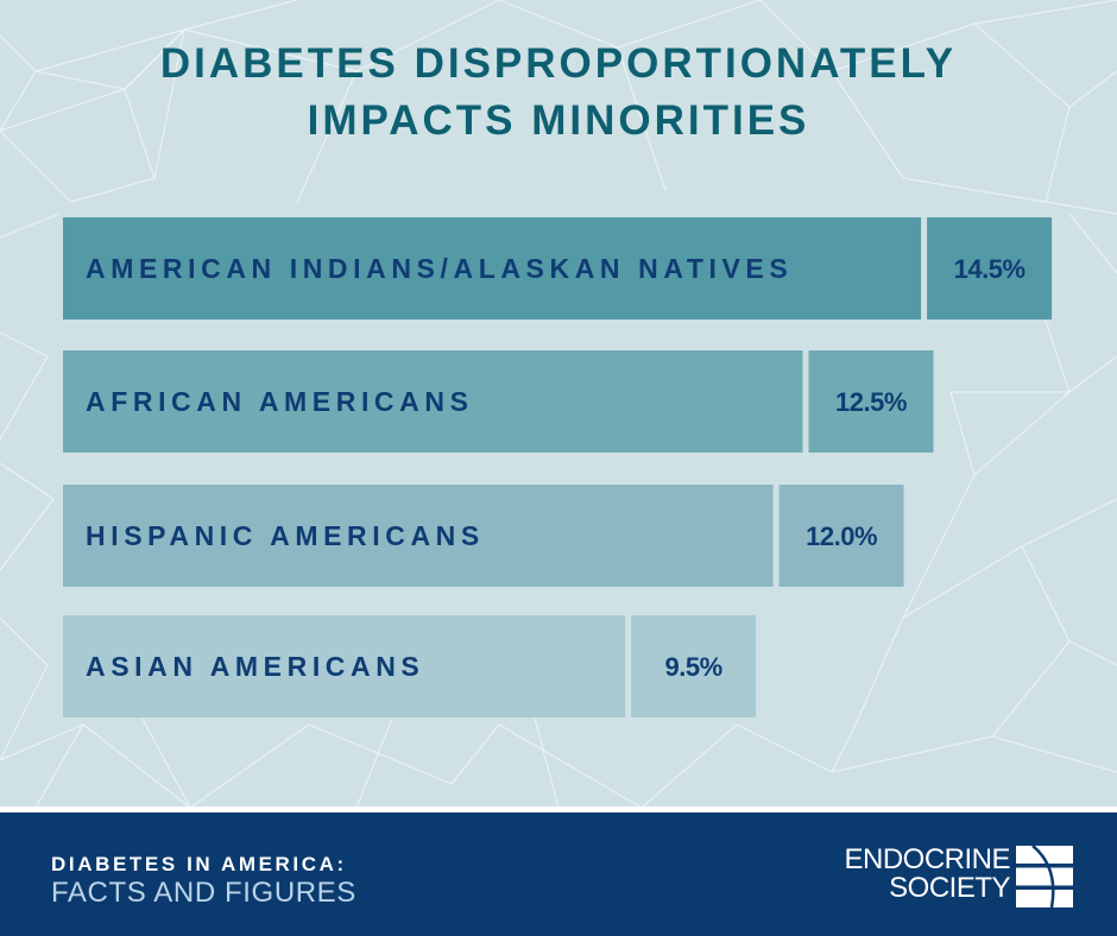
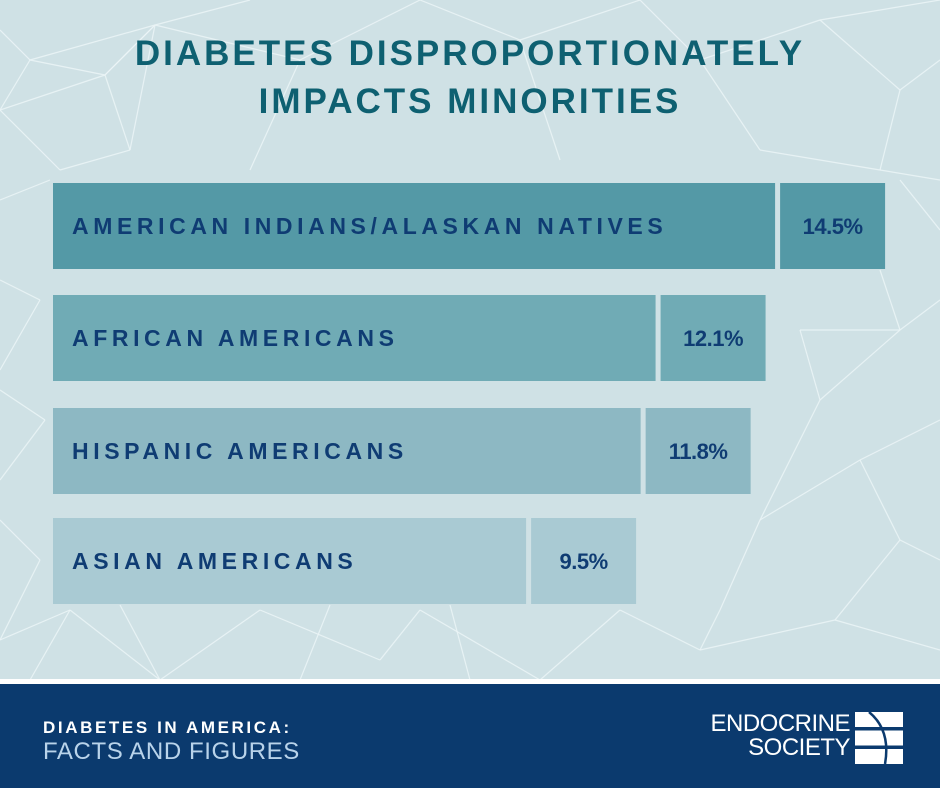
AFRICAN AMERICANS: 12.5% -> 12.1%
HISPANIC AMERICANS: 12.0% -> 11.8%
